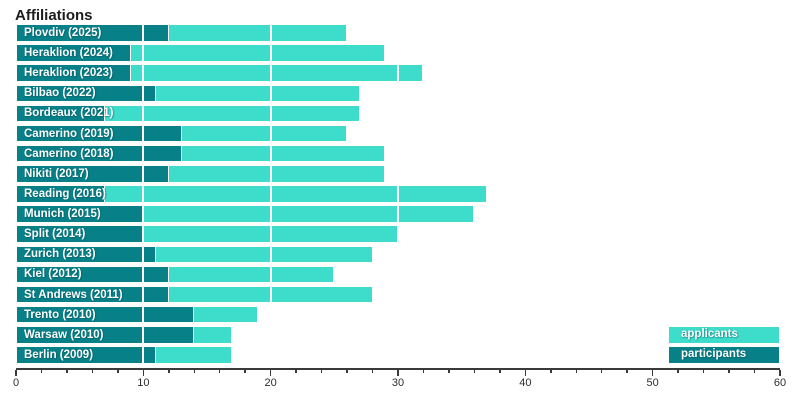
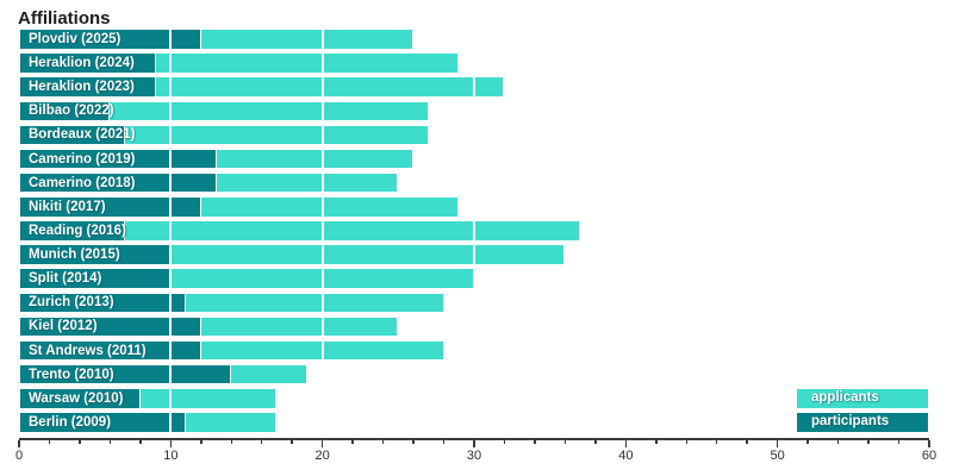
participants/Bilbao (2022): 11 -> 6
applicants/Camerino (2018): 29 -> 25
participants/Warsaw (2010): 14 -> 8
